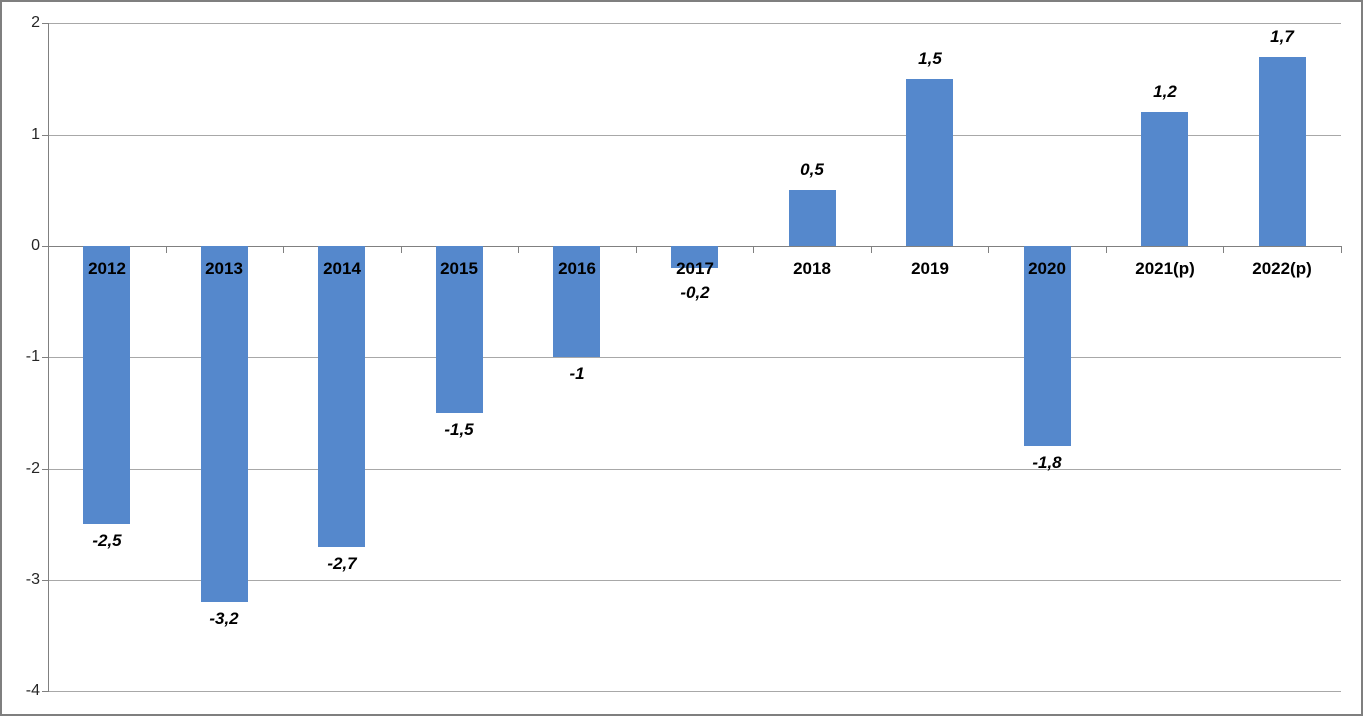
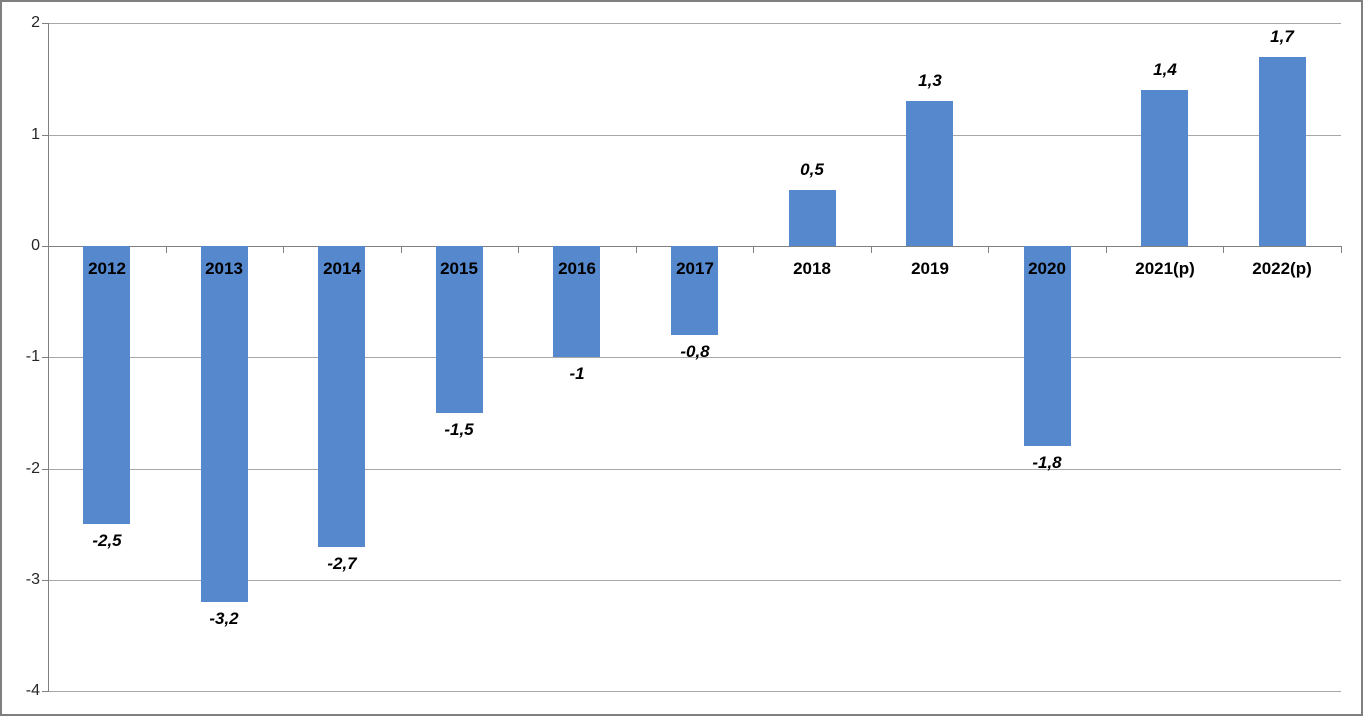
2017: -0,2 -> -0,8
2019: 1,5 -> 1,3
2021(p): 1,2 -> 1,4
